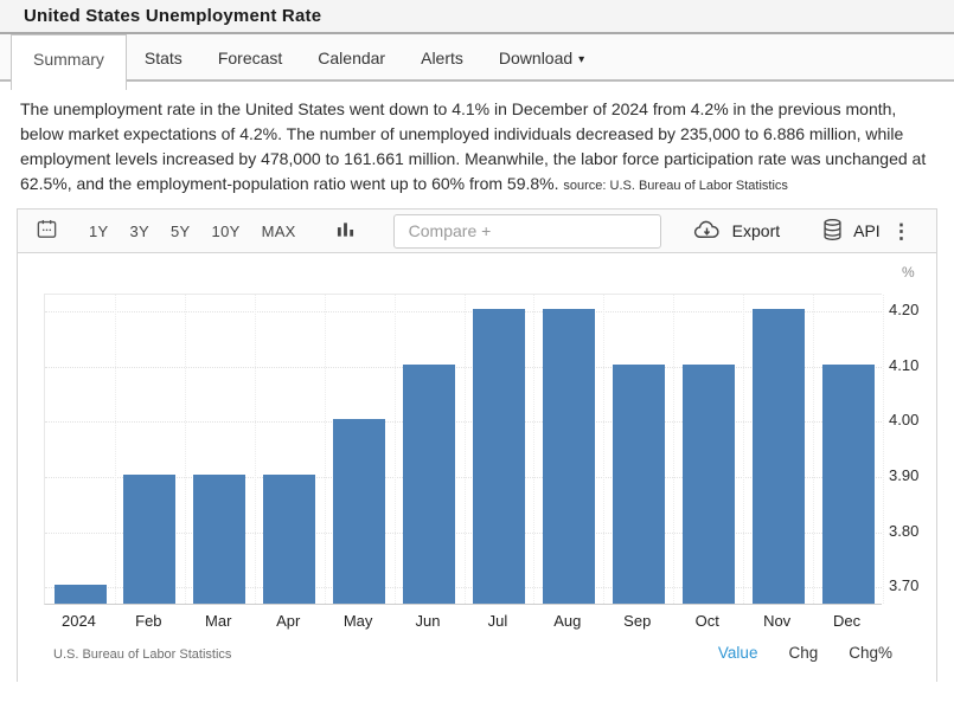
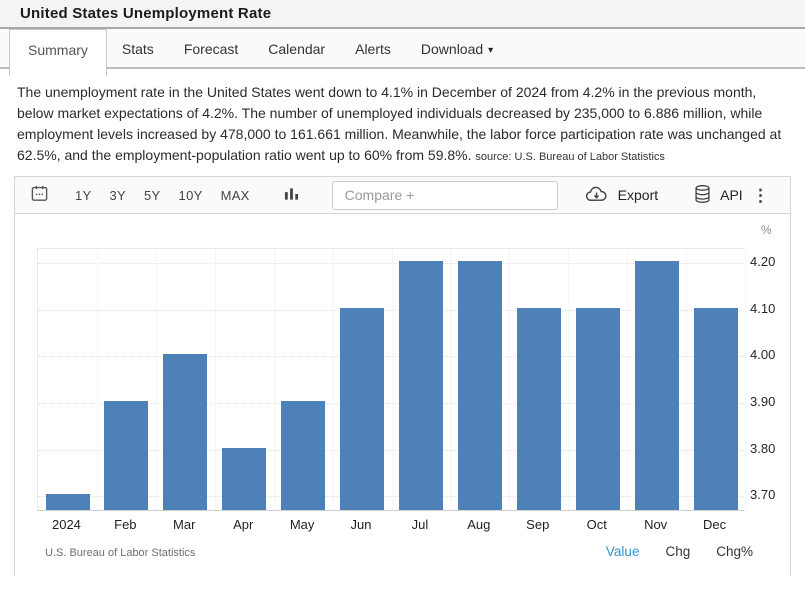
Mar: 3.9 -> 4.0
Apr: 3.9 -> 3.8
May: 4.0 -> 3.9
